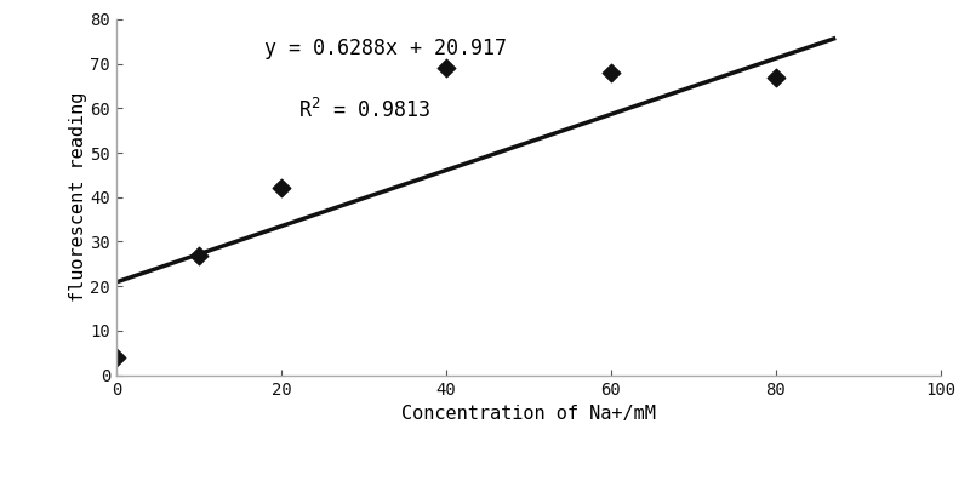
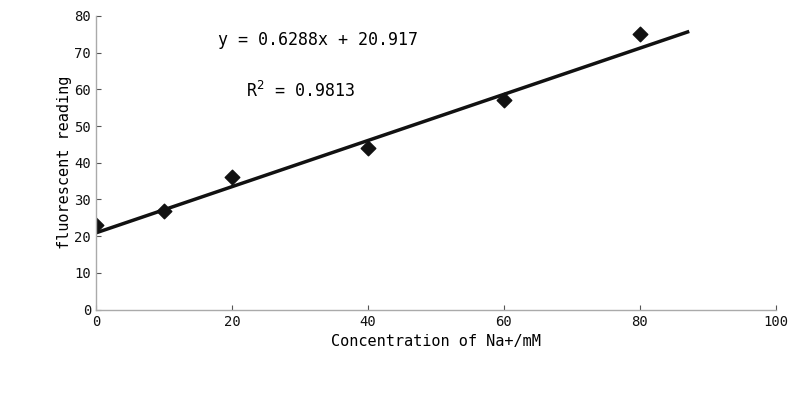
0: 4 -> 23
20: 42 -> 36
40: 69 -> 44
60: 68 -> 57
80: 67 -> 75
